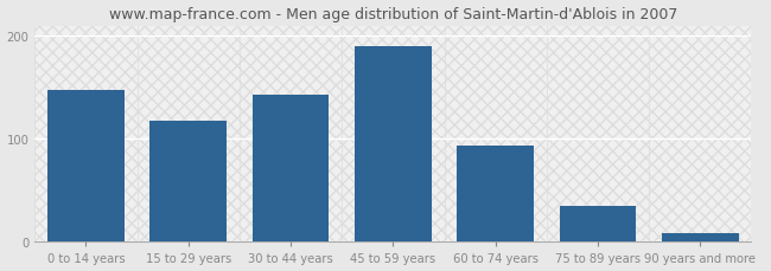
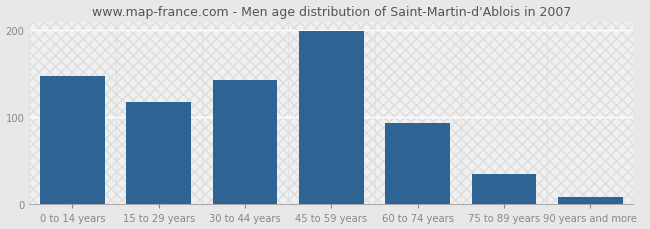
45 to 59 years: 190 -> 199
